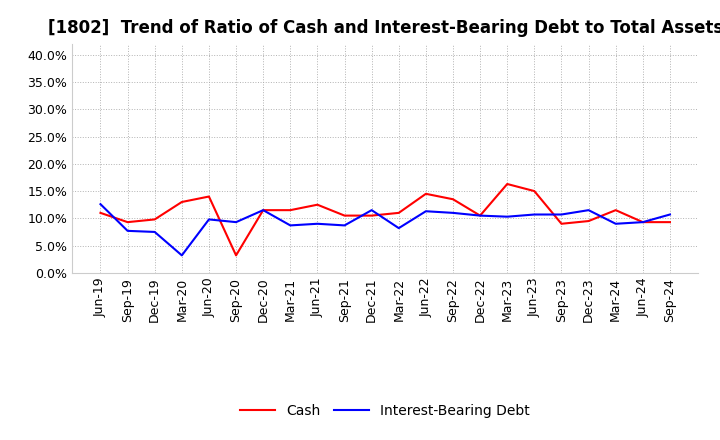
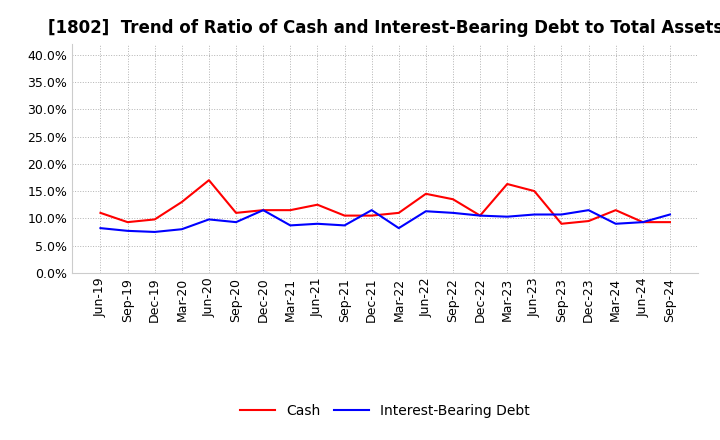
Interest-Bearing Debt/Jun-19: 12.6% -> 8.2%
Interest-Bearing Debt/Mar-20: 3.2% -> 8.0%
Cash/Jun-20: 14.0% -> 17.0%
Cash/Sep-20: 3.2% -> 11.0%
